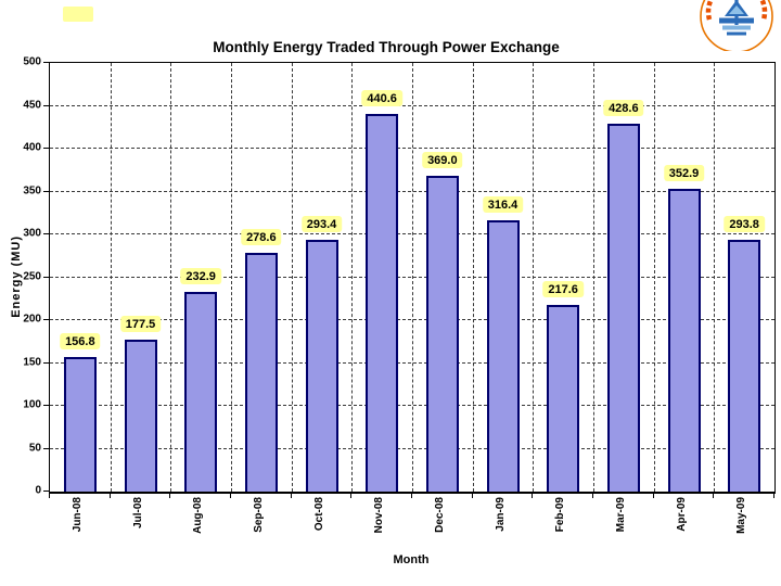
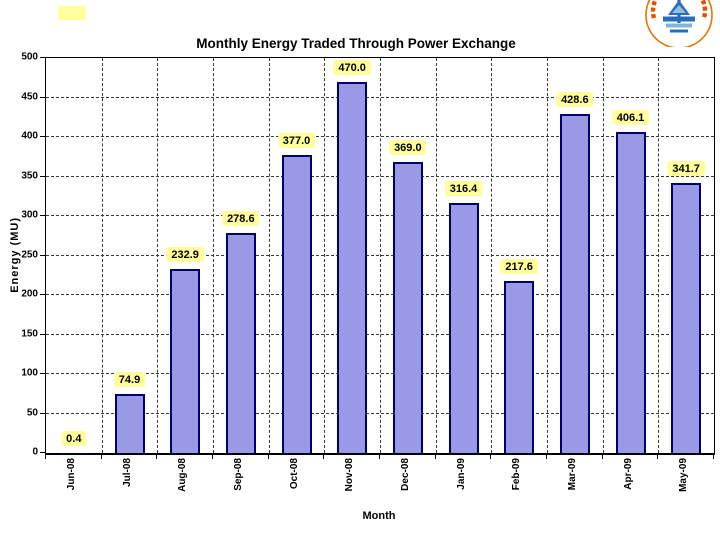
Jun-08: 156.8 -> 0.4
Jul-08: 177.5 -> 74.9
Oct-08: 293.4 -> 377.0
Nov-08: 440.6 -> 470.0
Apr-09: 352.9 -> 406.1
May-09: 293.8 -> 341.7
